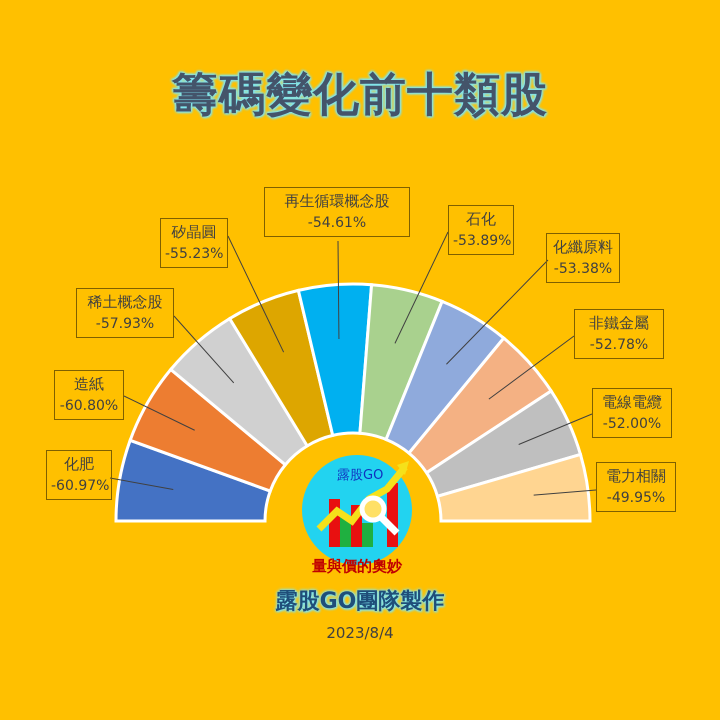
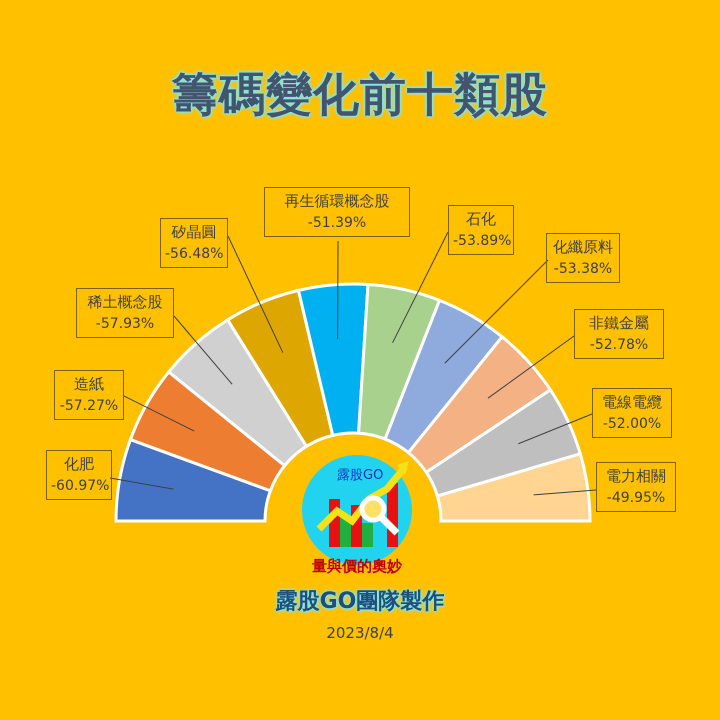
造紙: -60.80% -> -57.27%
矽晶圓: -55.23% -> -56.48%
再生循環概念股: -54.61% -> -51.39%
